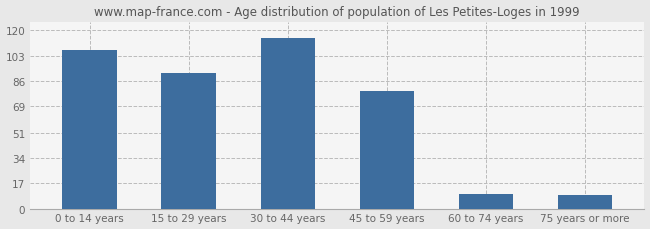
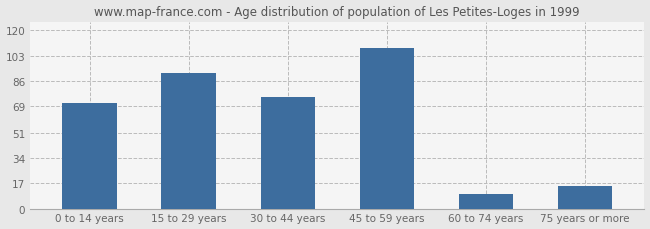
0 to 14 years: 107 -> 71
30 to 44 years: 115 -> 75
45 to 59 years: 79 -> 108
75 years or more: 9 -> 15
